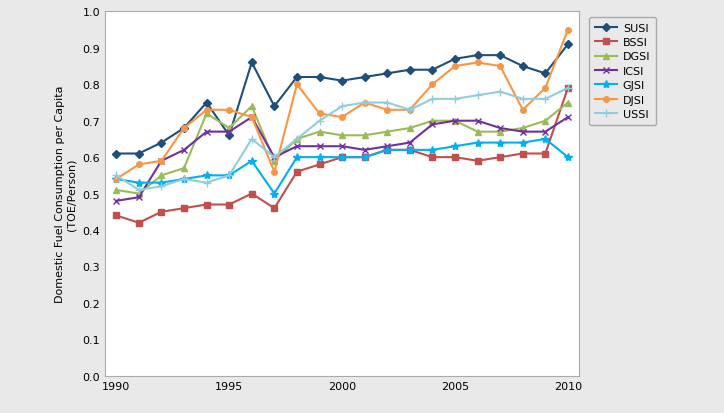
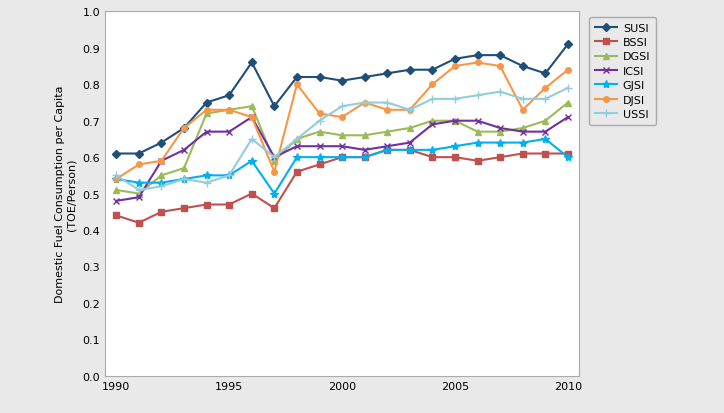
SUSI/1995: 0.66 -> 0.77
DGSI/1995: 0.68 -> 0.73
BSSI/2010: 0.79 -> 0.61
DJSI/2010: 0.95 -> 0.84
